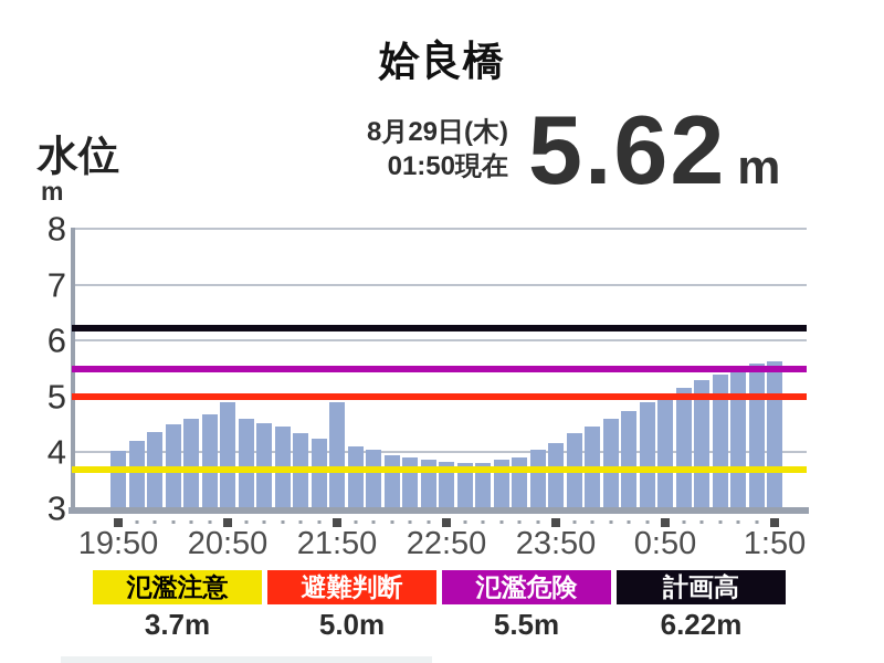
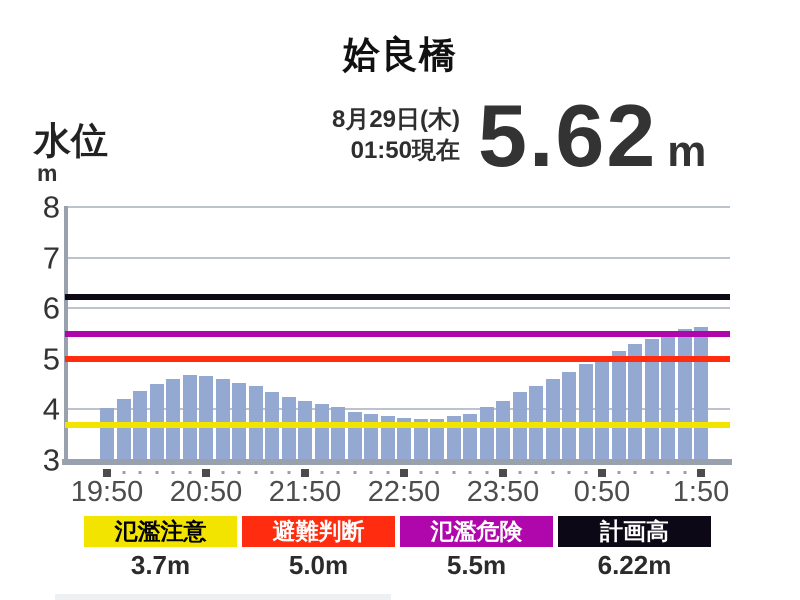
20:50: 4.9 -> 4.7
21:50: 4.9 -> 4.2
